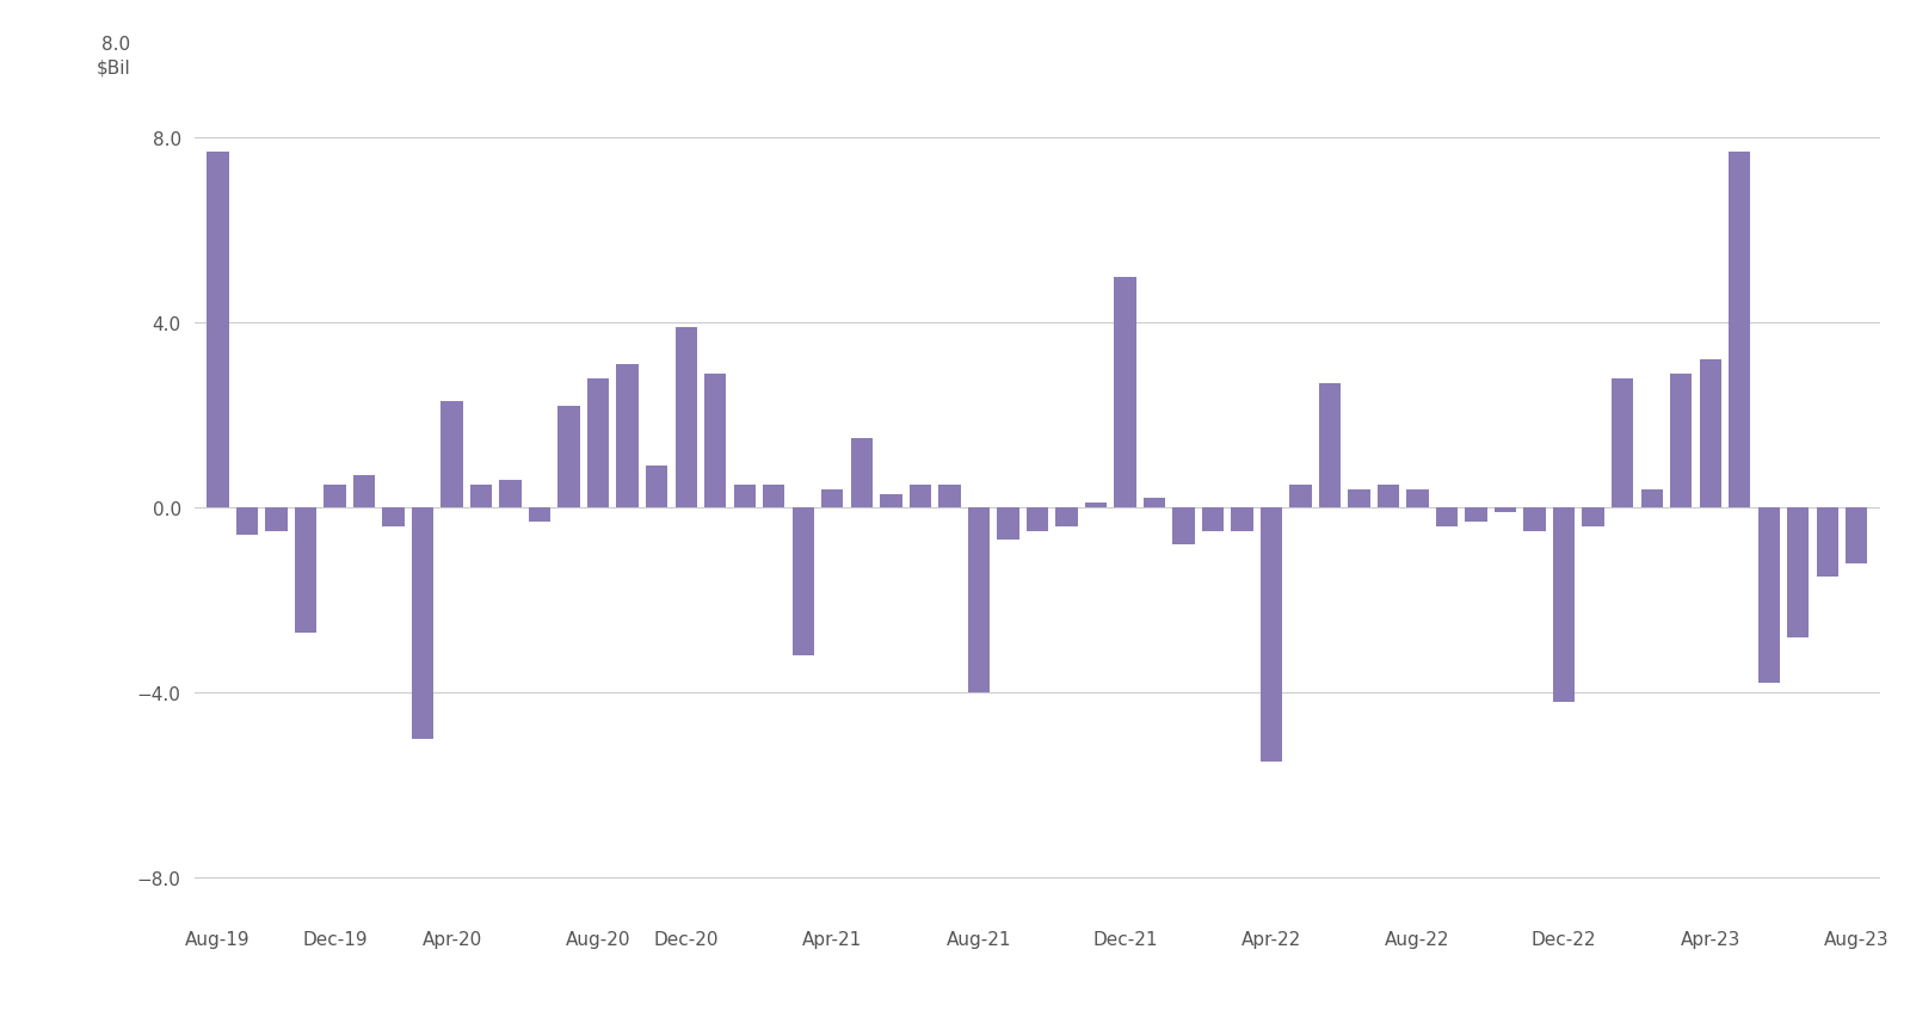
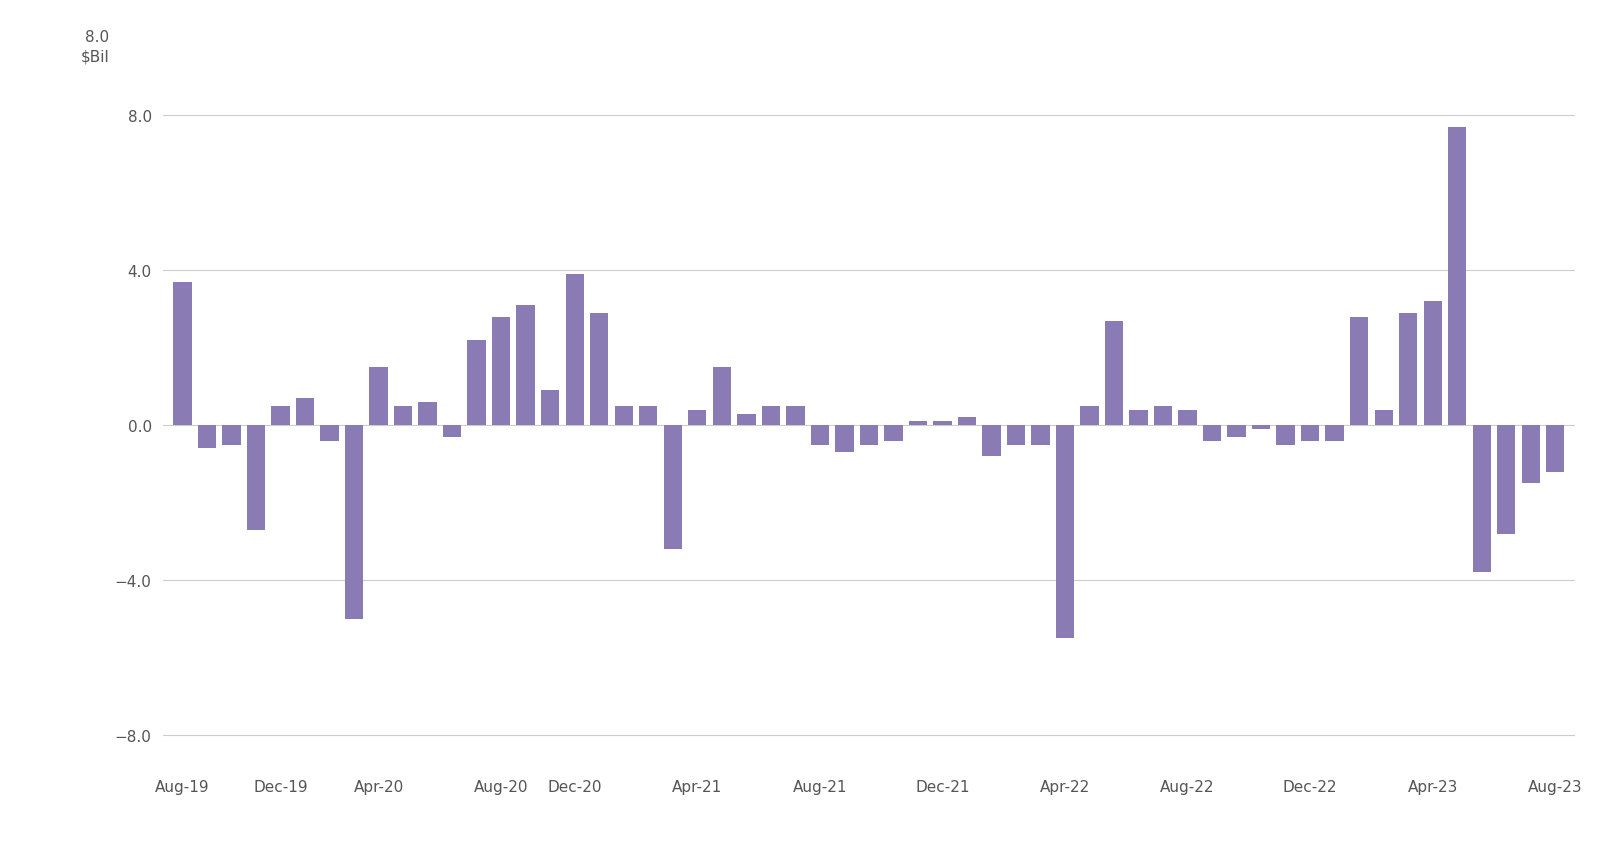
Aug-19: 7.7 -> 3.7
Apr-20: 2.3 -> 1.5
Aug-21: -4.0 -> -0.5
Dec-21: 5.0 -> 0.1
Dec-22: -4.2 -> -0.4
